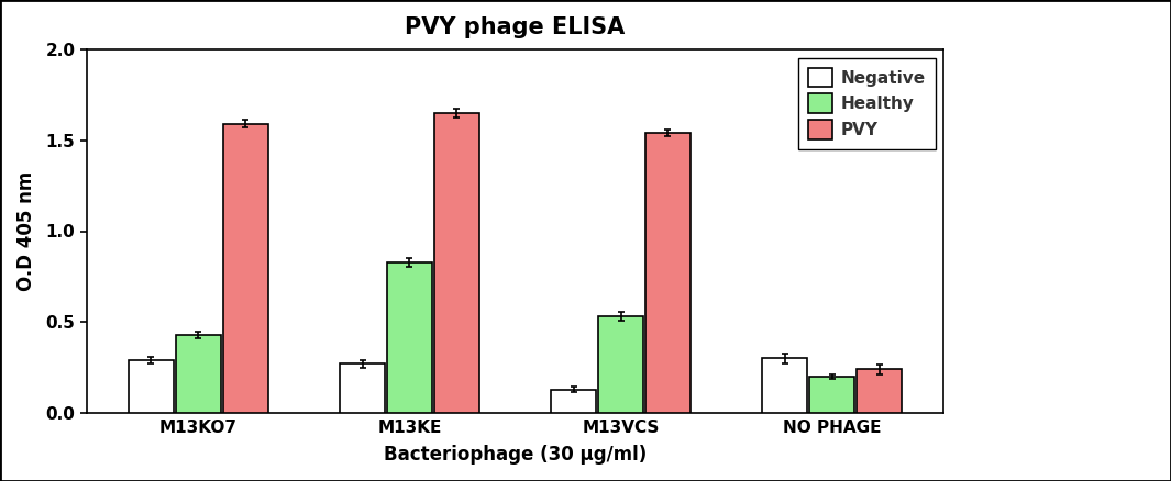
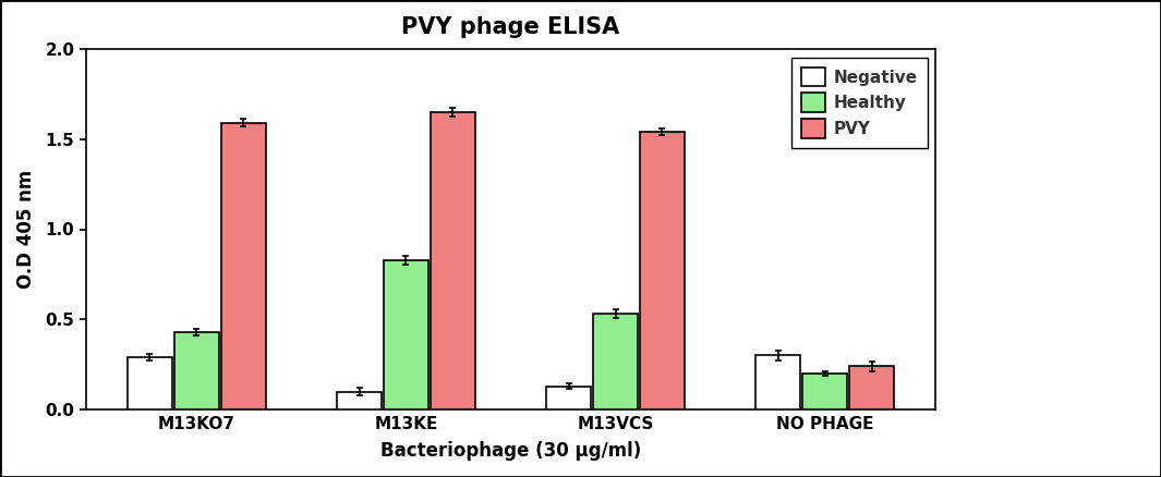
Negative/M13KE: 0.27 -> 0.10
